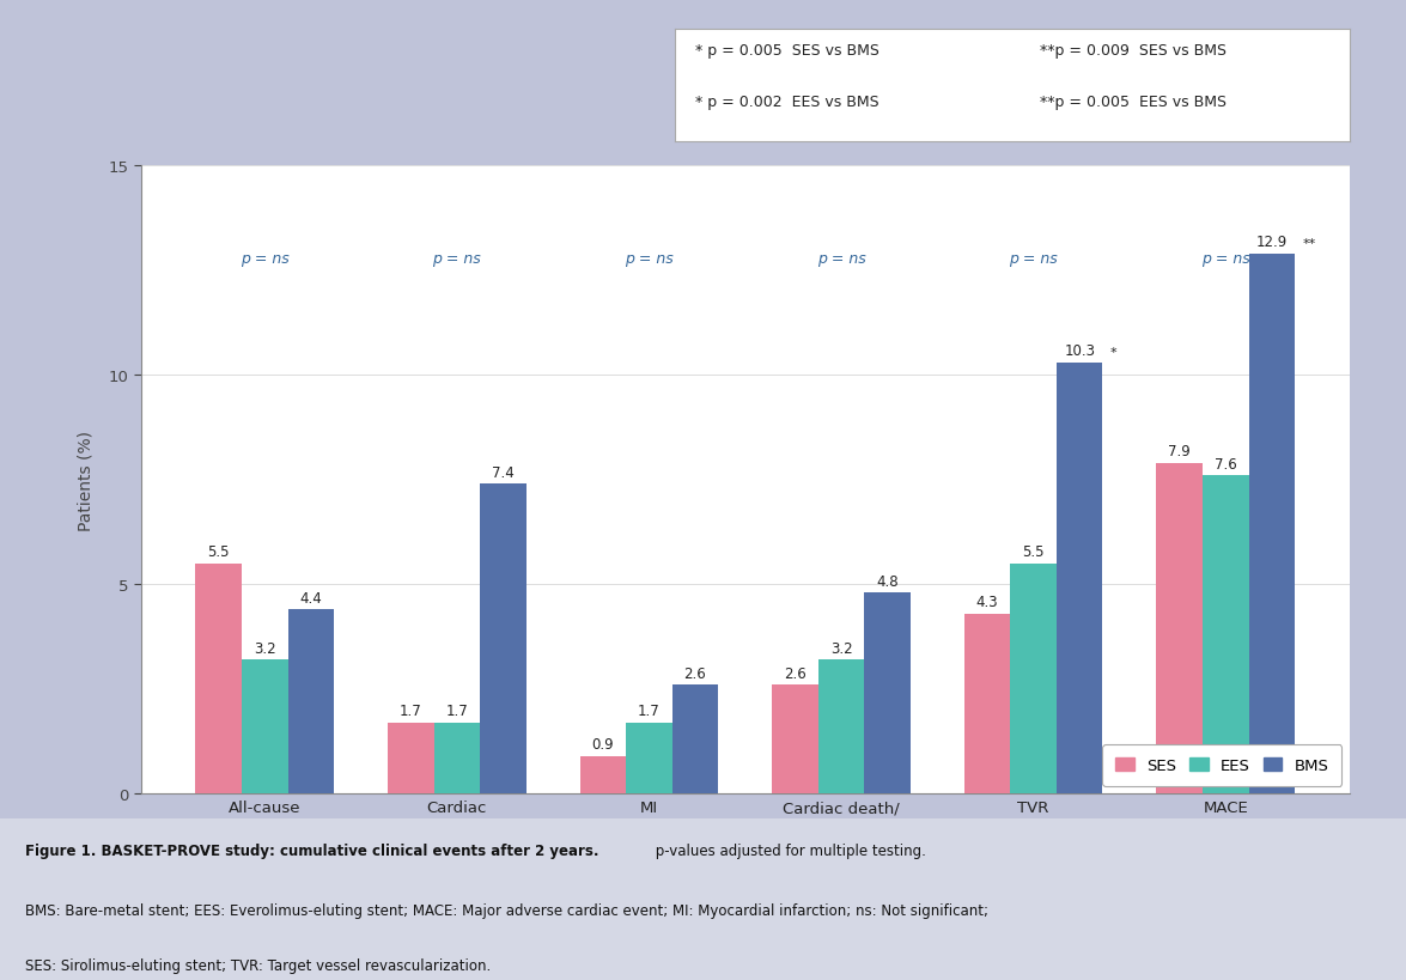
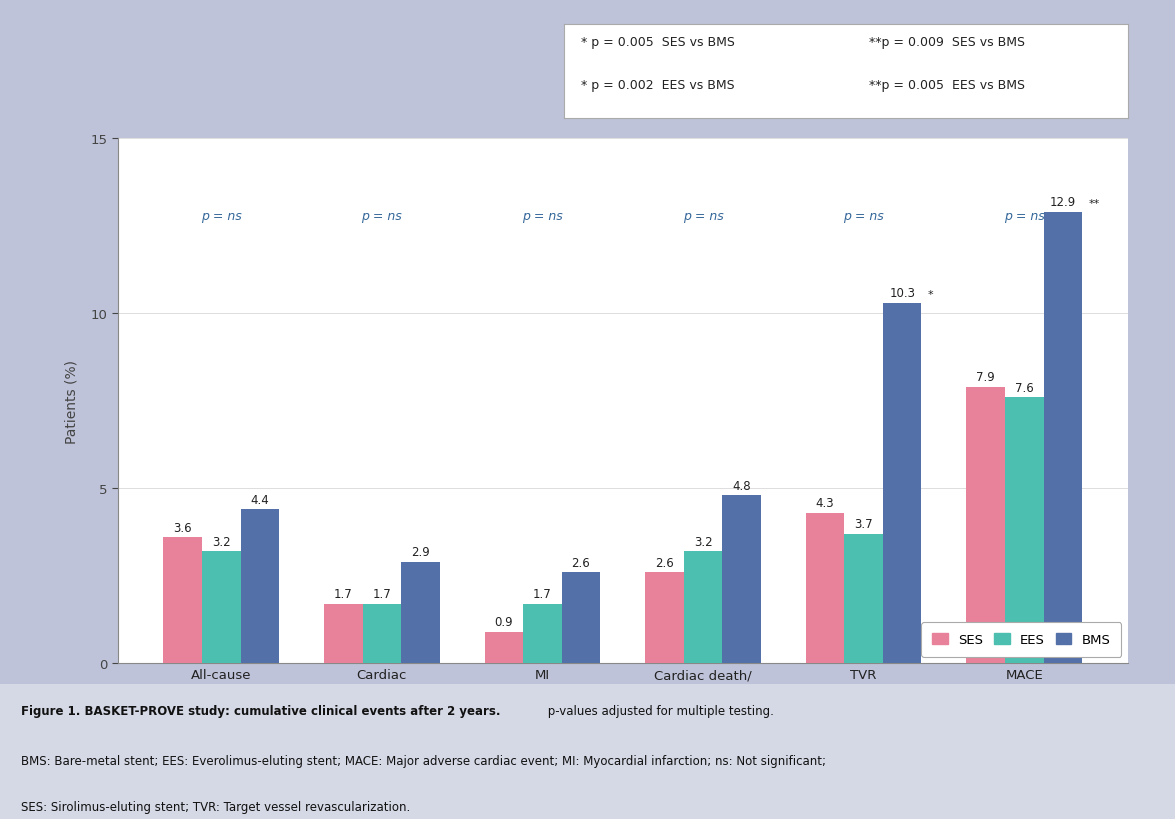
SES/All-cause death: 5.5 -> 3.6
BMS/Cardiac death: 7.4 -> 2.9
EES/TVR: 5.5 -> 3.7
